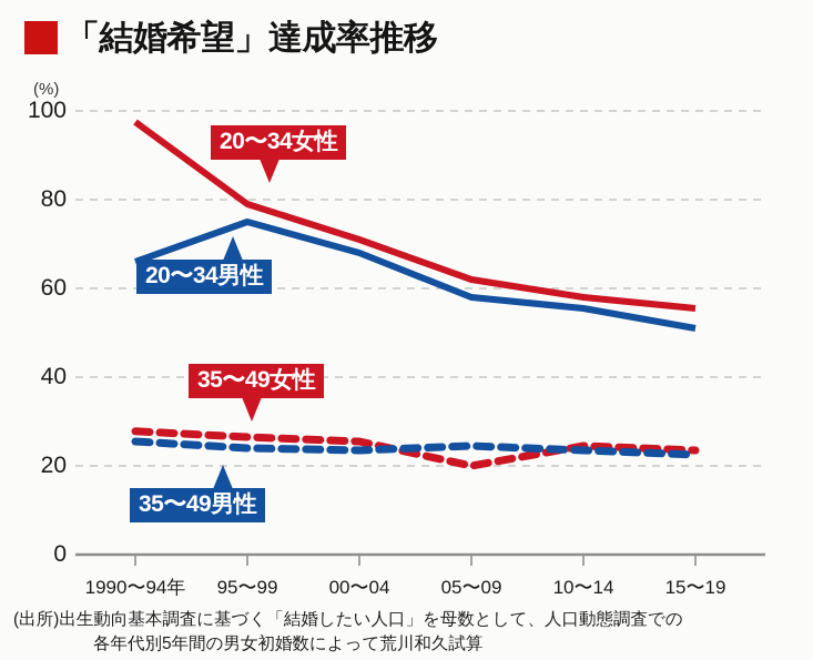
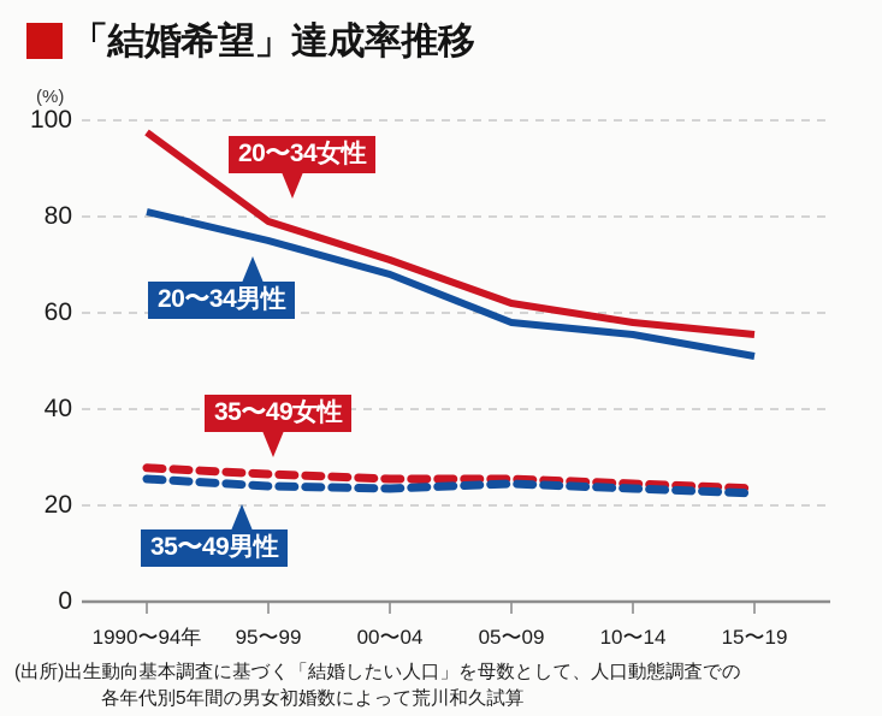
20〜34男性/1990〜94年: 66 -> 81
35〜49女性/05〜09: 20 -> 26
